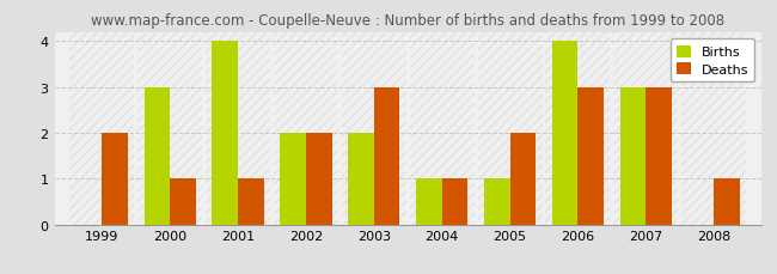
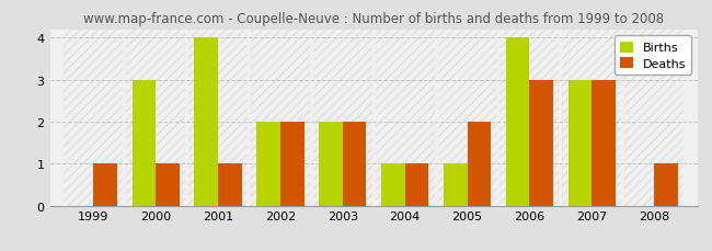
Deaths/1999: 2 -> 1
Deaths/2003: 3 -> 2
